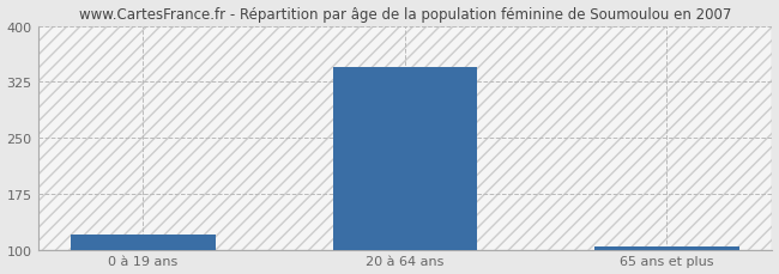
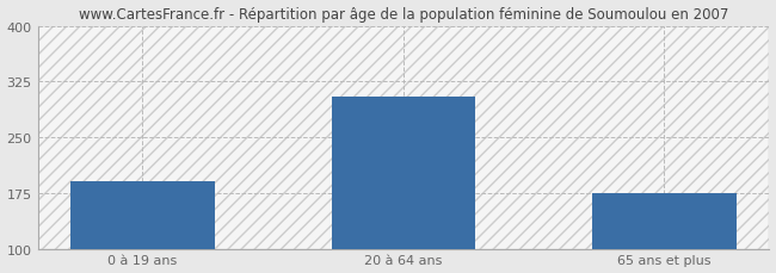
0 à 19 ans: 120 -> 190
20 à 64 ans: 345 -> 304
65 ans et plus: 104 -> 174
